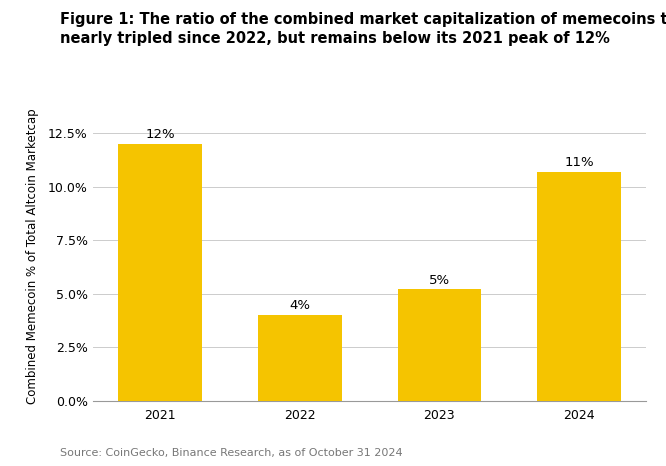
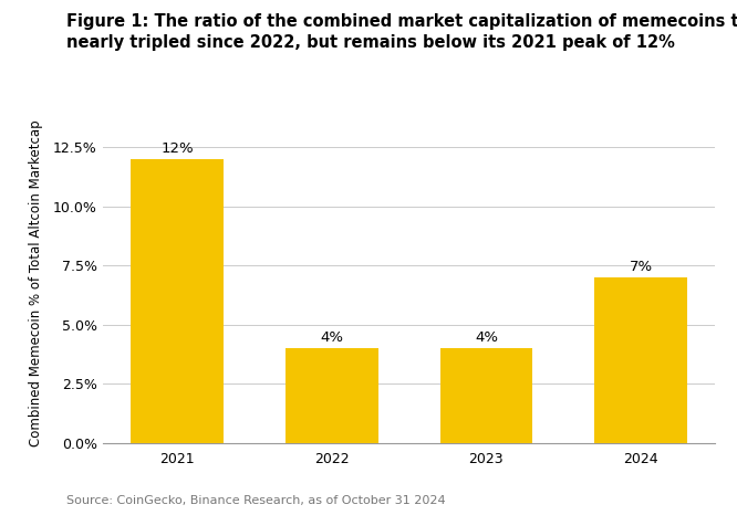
2023: 5% -> 4%
2024: 11% -> 7%
